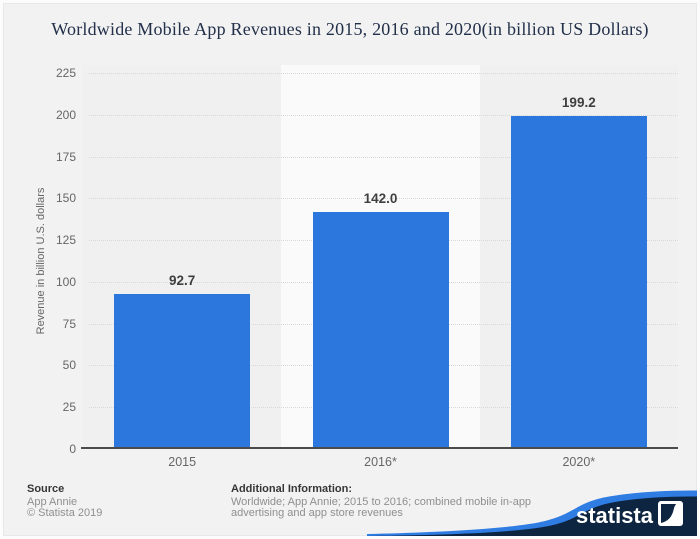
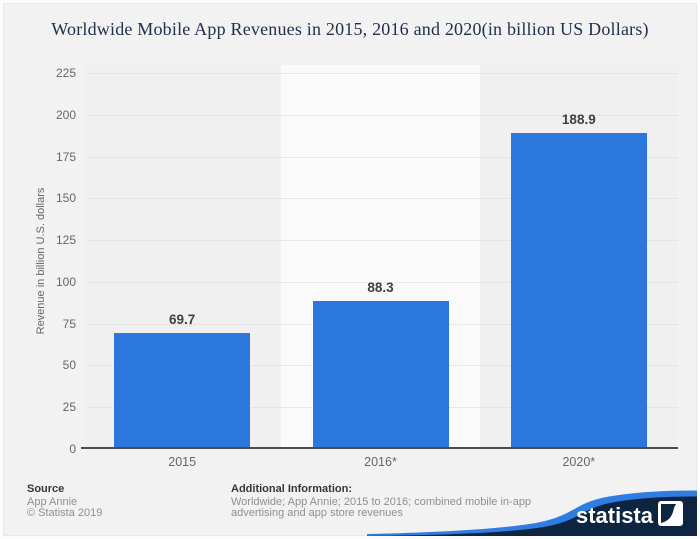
2015: 92.7 -> 69.7
2016*: 142.0 -> 88.3
2020*: 199.2 -> 188.9
